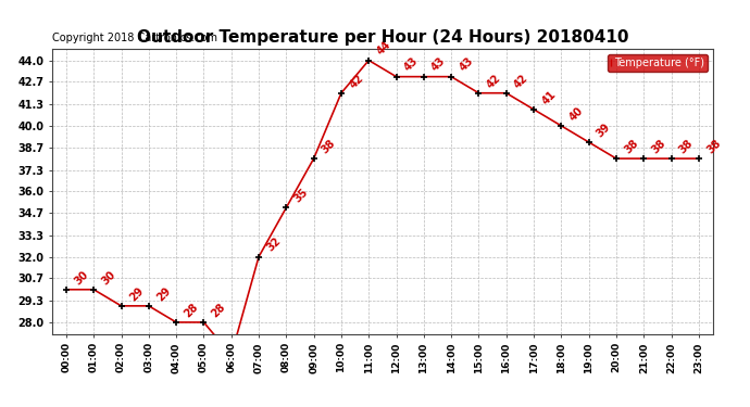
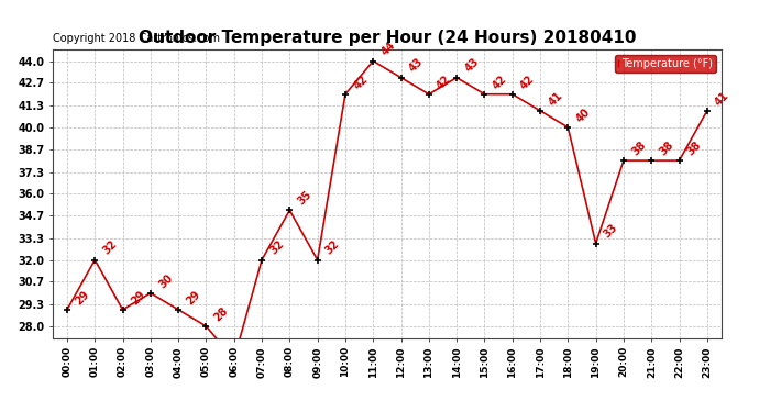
00:00: 30 -> 29
01:00: 30 -> 32
03:00: 29 -> 30
04:00: 28 -> 29
09:00: 38 -> 32
13:00: 43 -> 42
19:00: 39 -> 33
23:00: 38 -> 41
